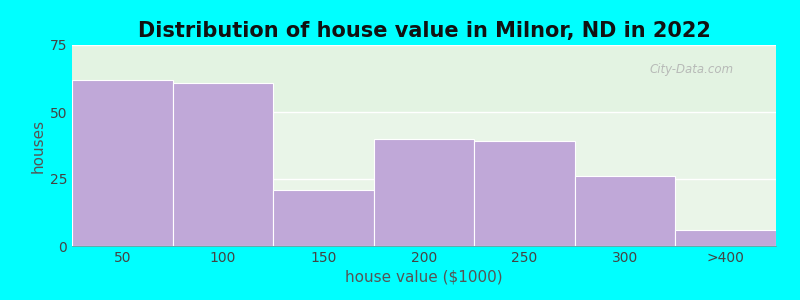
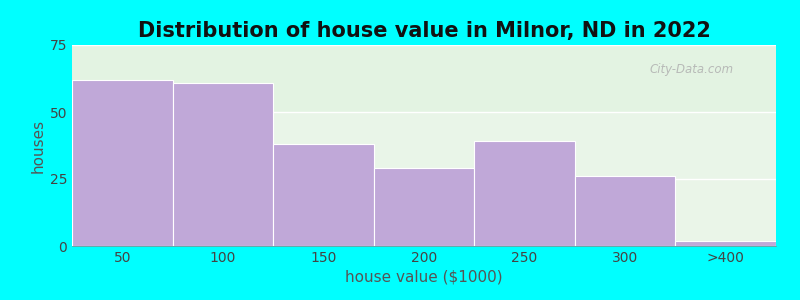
150: 21 -> 38
200: 40 -> 29
>400: 6 -> 2
